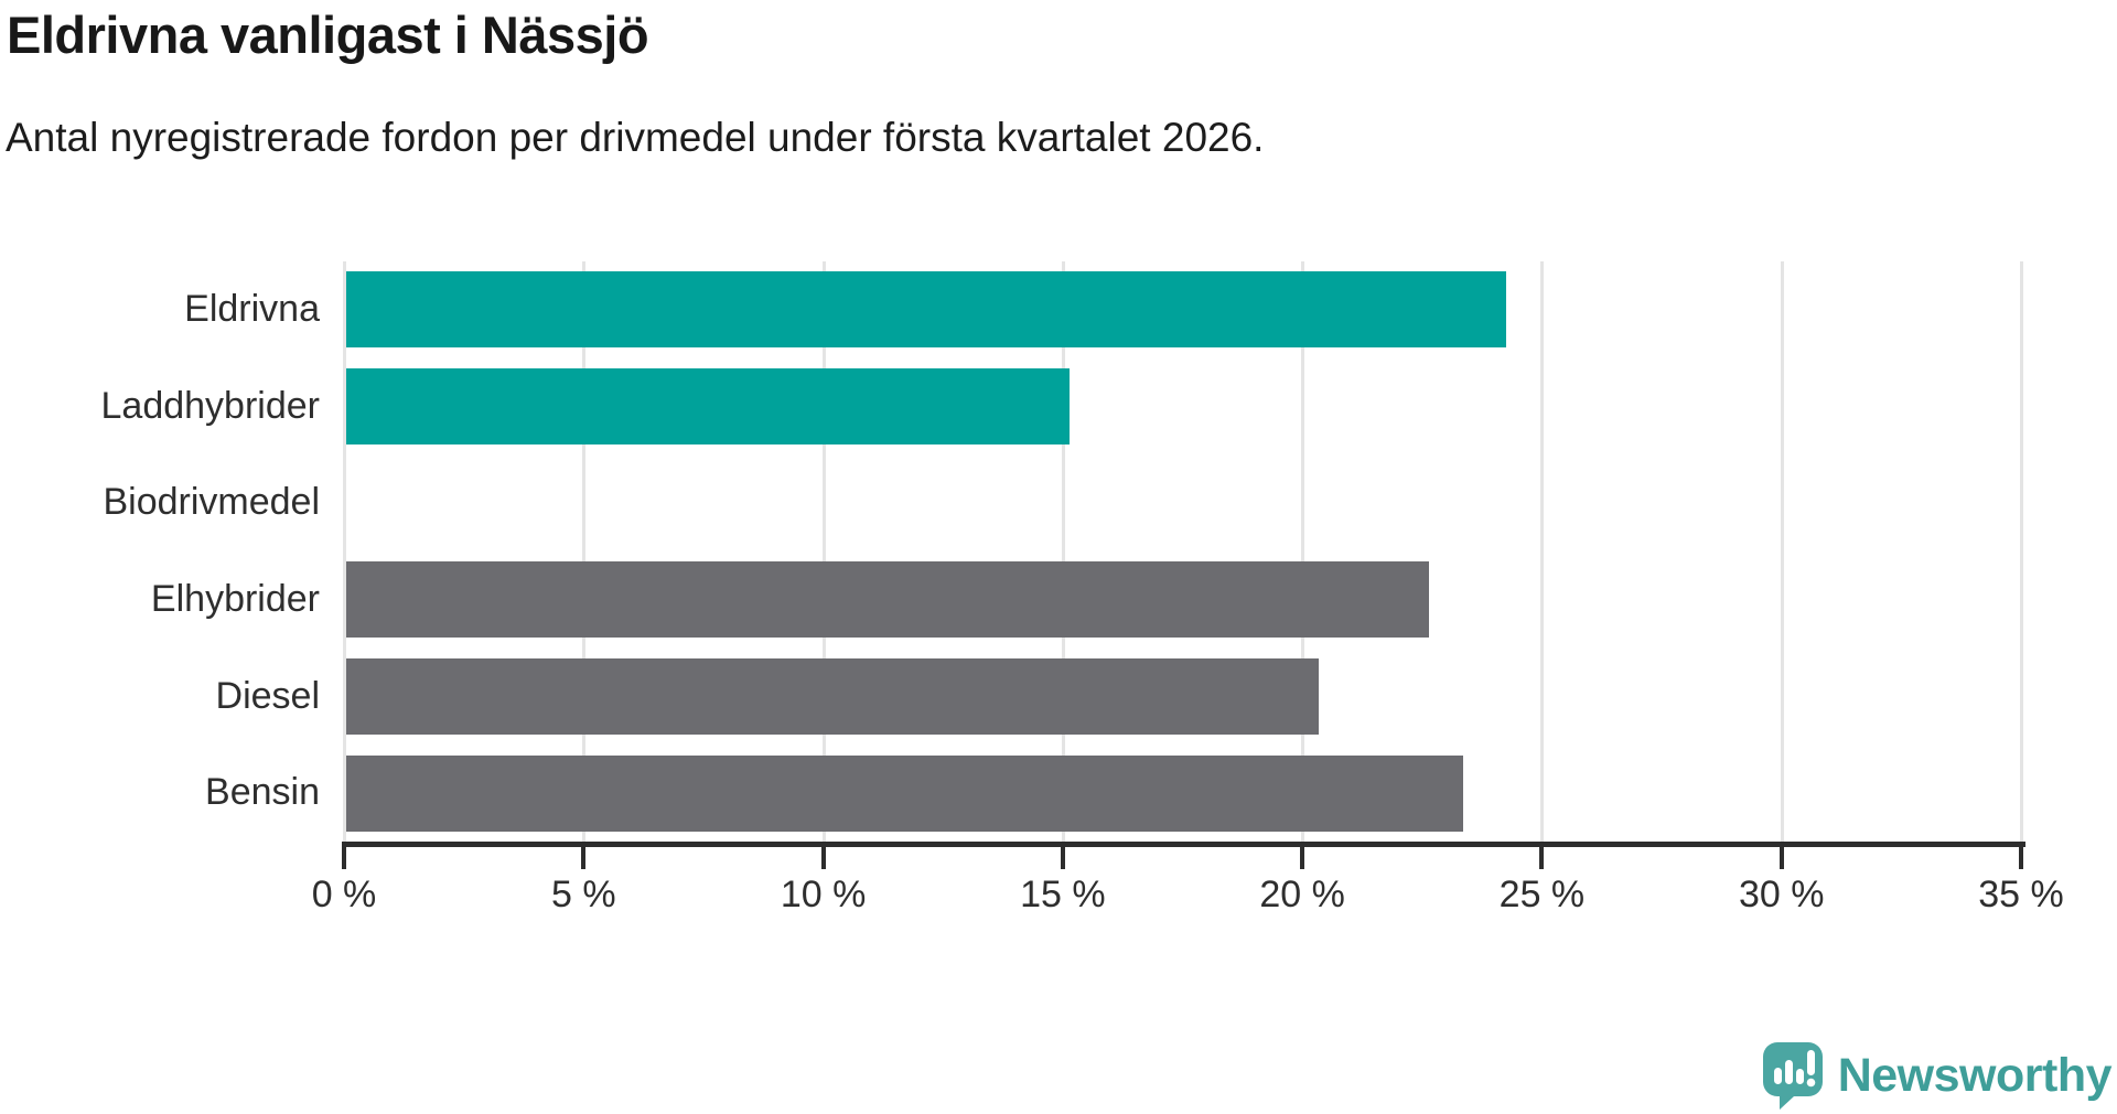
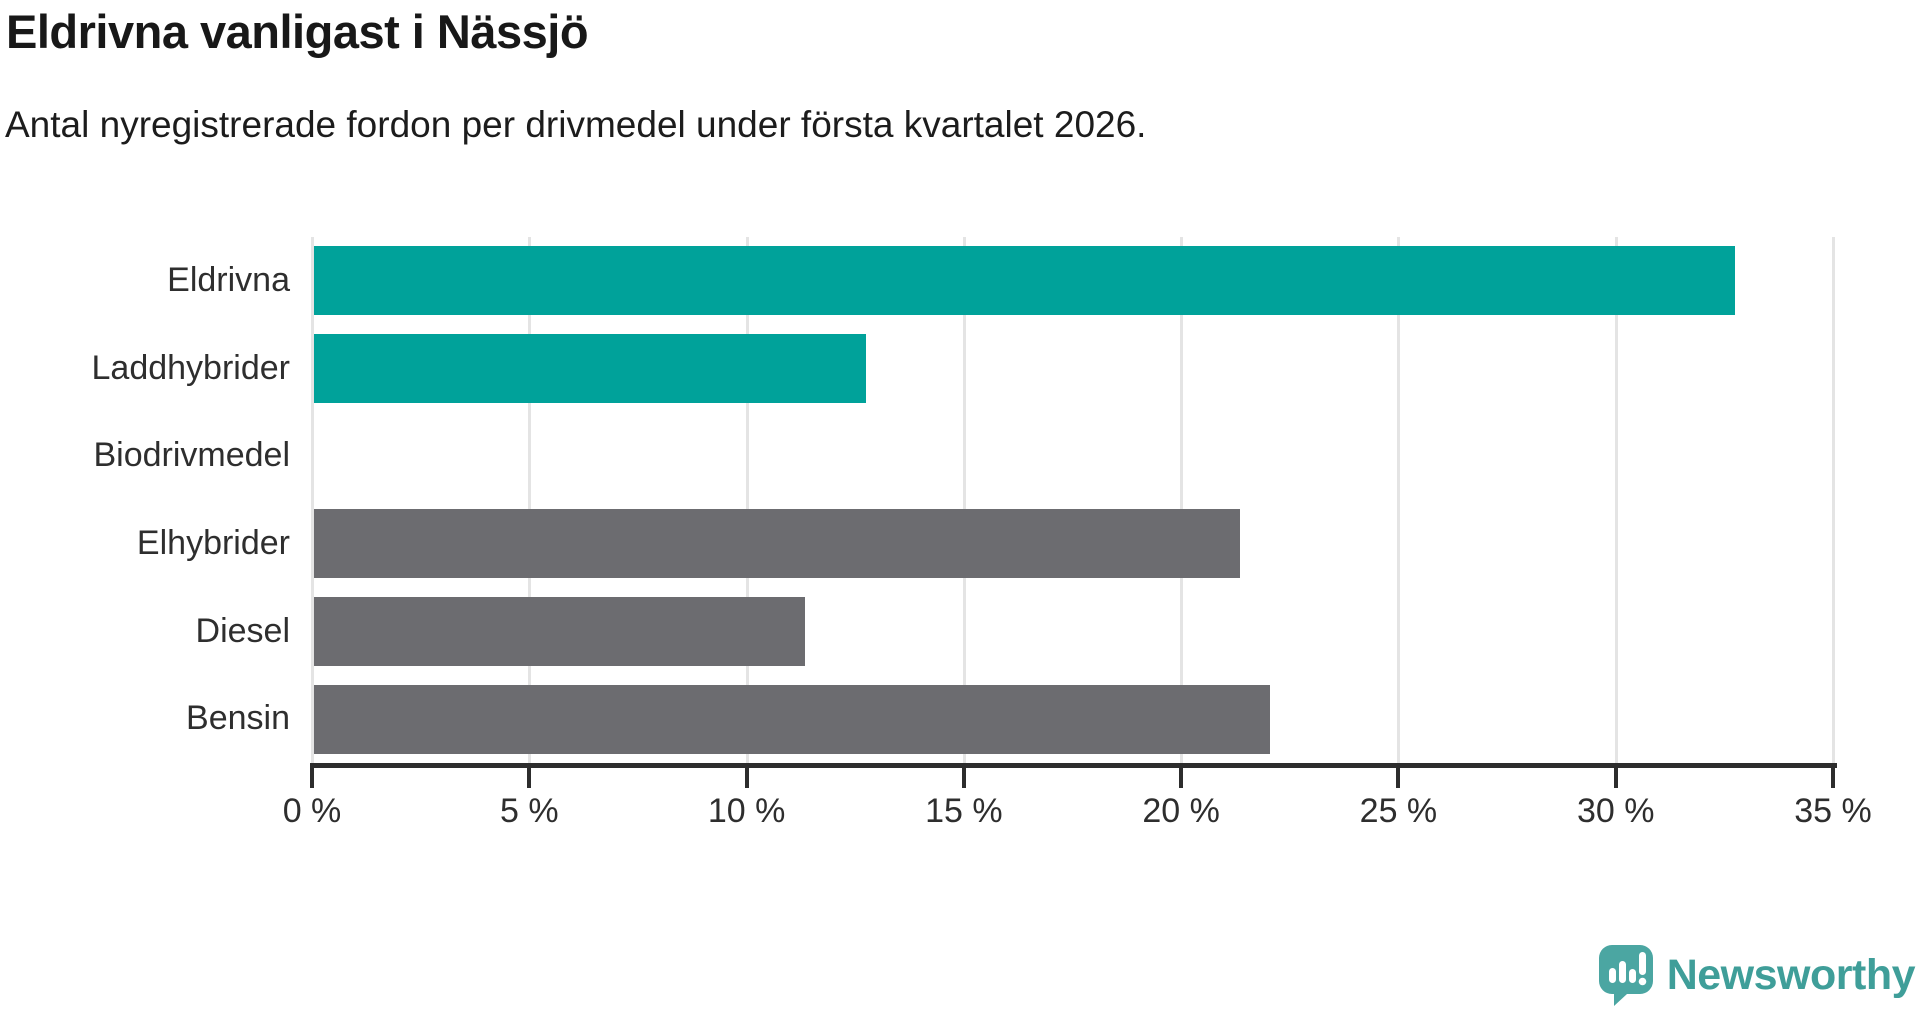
Eldrivna: 24.2% -> 32.7%
Laddhybrider: 15.1% -> 12.7%
Elhybrider: 22.6% -> 21.3%
Diesel: 20.3% -> 11.3%
Bensin: 23.3% -> 22.0%
